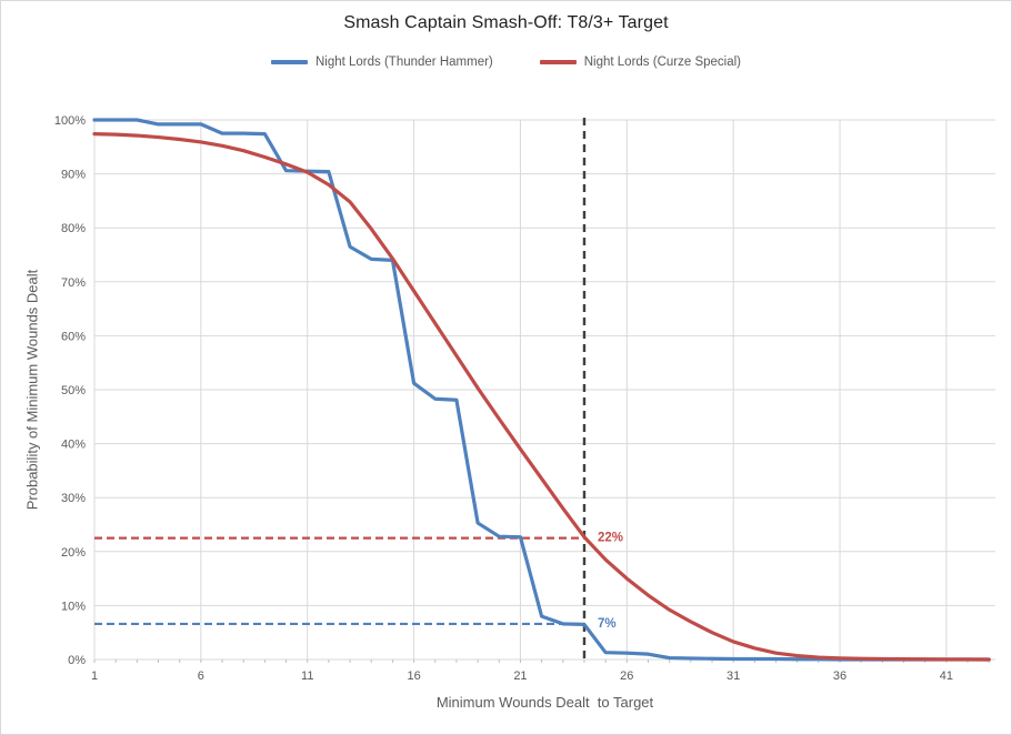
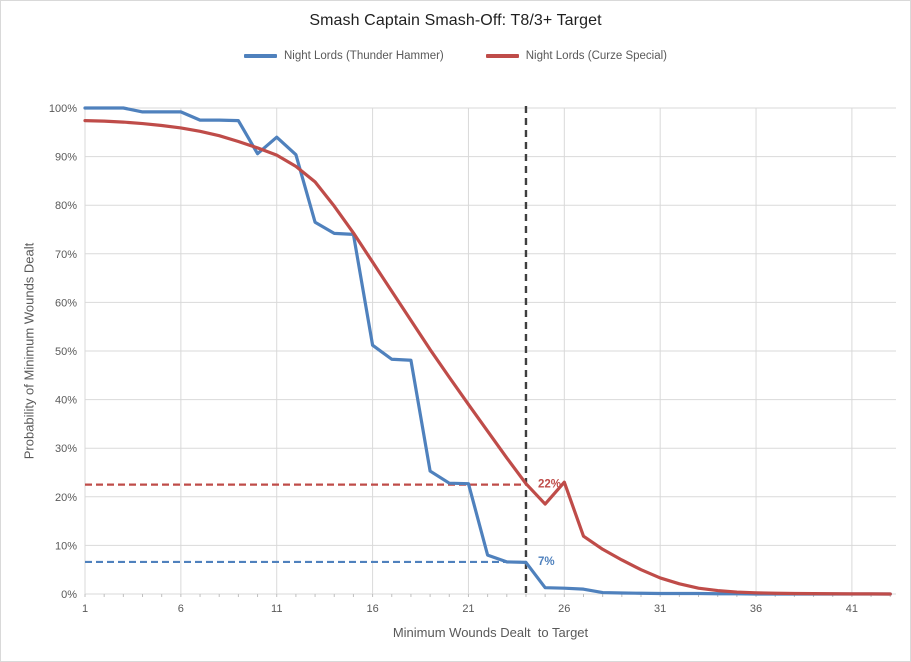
Night Lords (Thunder Hammer)/11: 90% -> 94%
Night Lords (Curze Special)/26: 15% -> 23%
